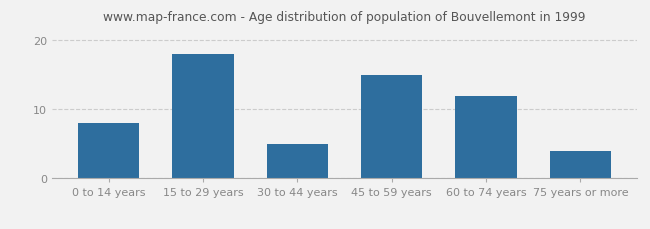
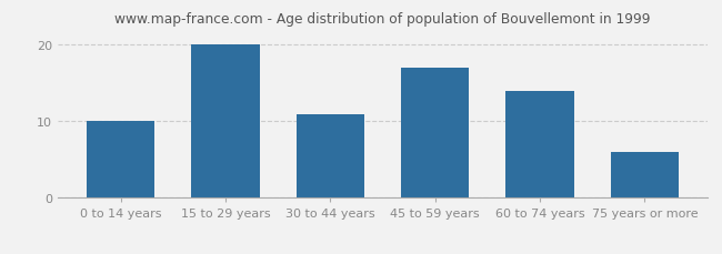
0 to 14 years: 8 -> 10
15 to 29 years: 18 -> 20
30 to 44 years: 5 -> 11
45 to 59 years: 15 -> 17
60 to 74 years: 12 -> 14
75 years or more: 4 -> 6
